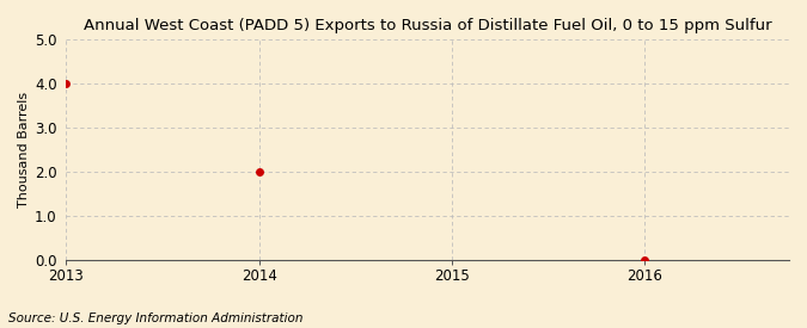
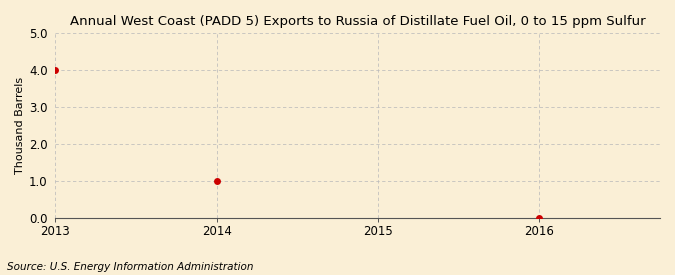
2014: 2 -> 1
